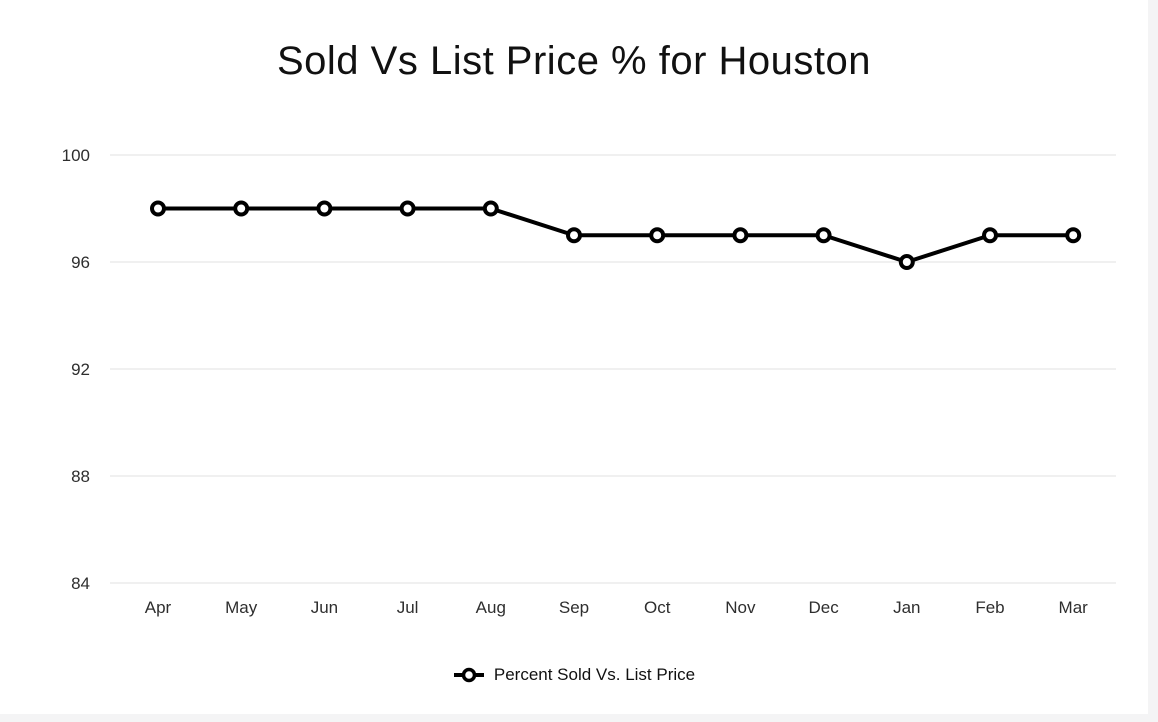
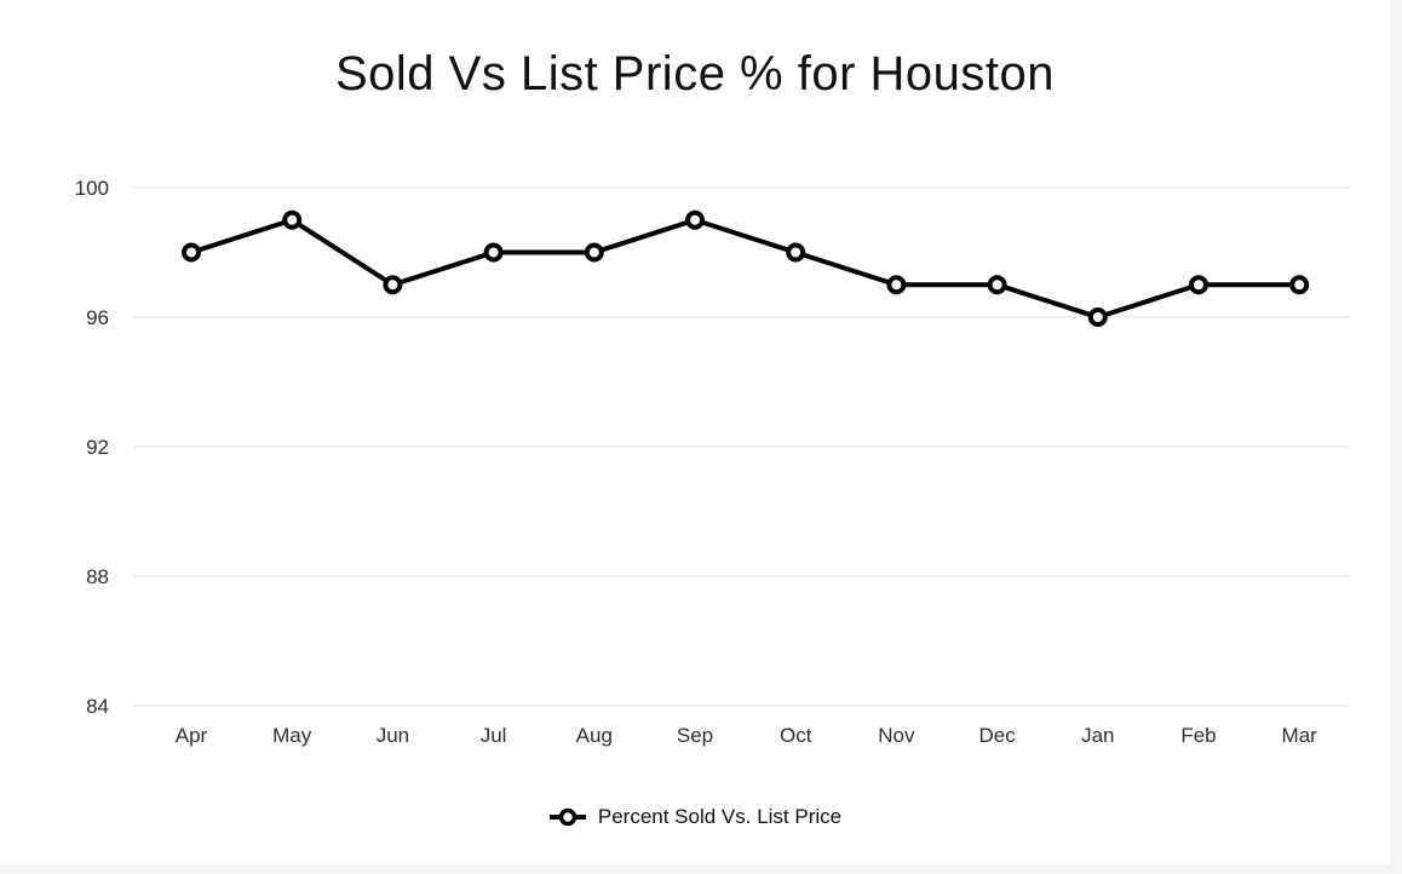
May: 98 -> 99
Jun: 98 -> 97
Sep: 97 -> 99
Oct: 97 -> 98
